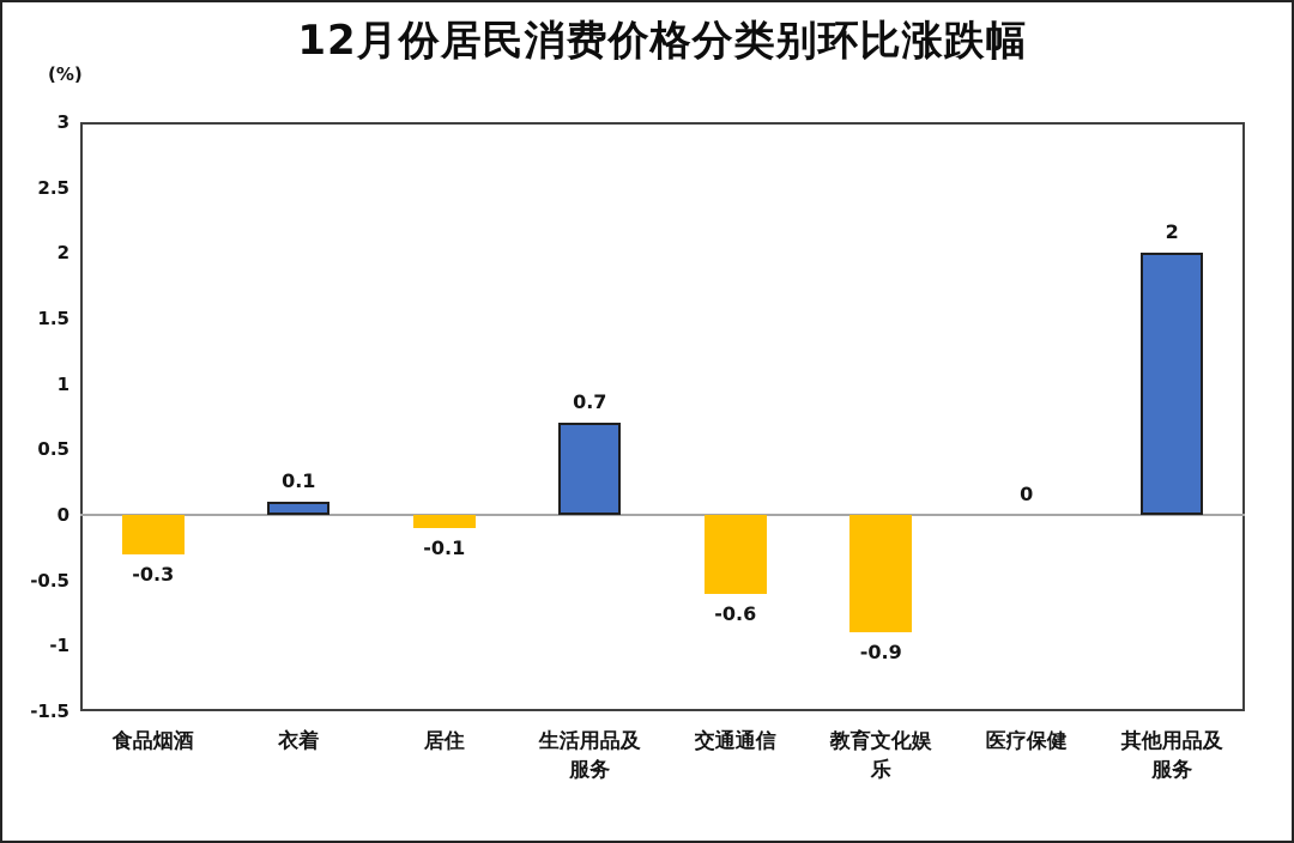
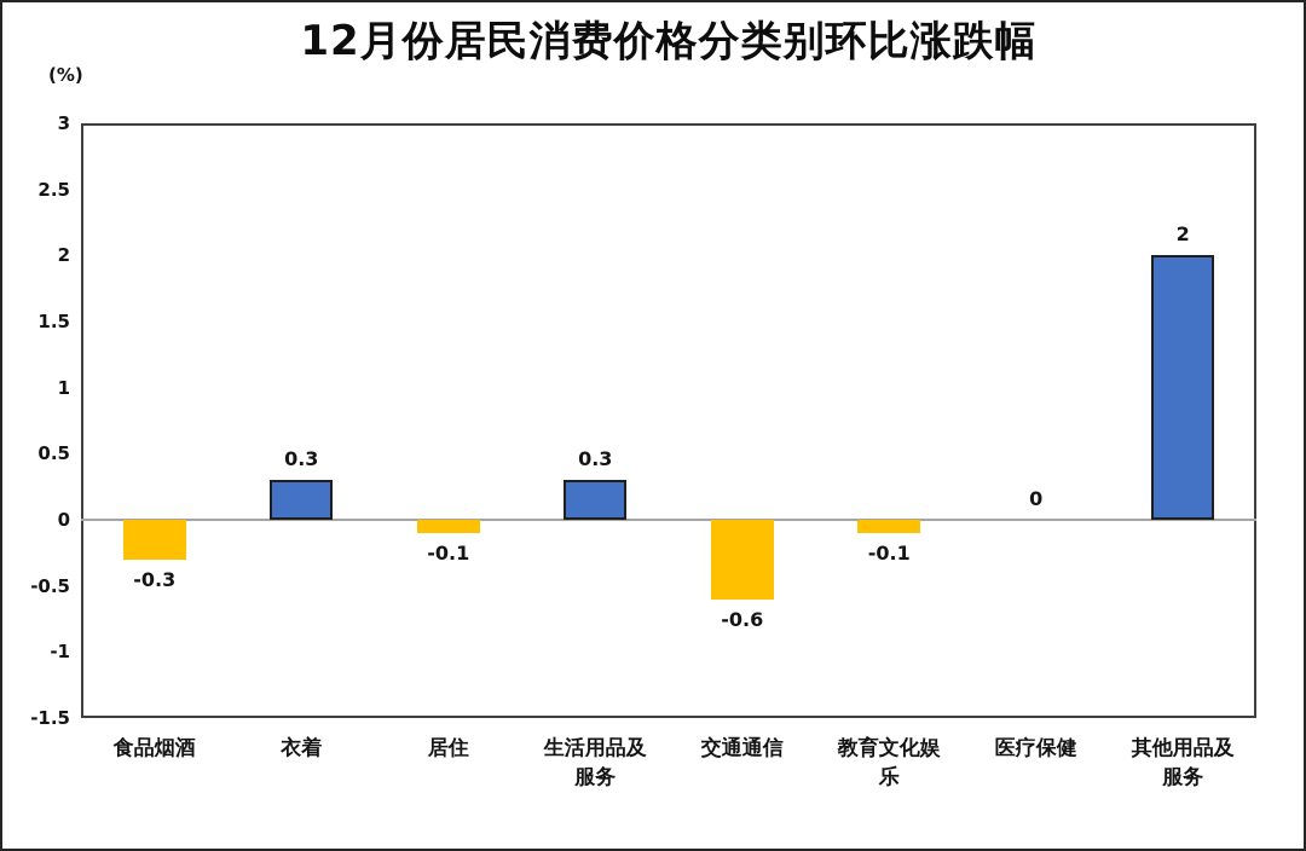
衣着: 0.1 -> 0.3
生活用品及服务: 0.7 -> 0.3
教育文化娱乐: -0.9 -> -0.1
